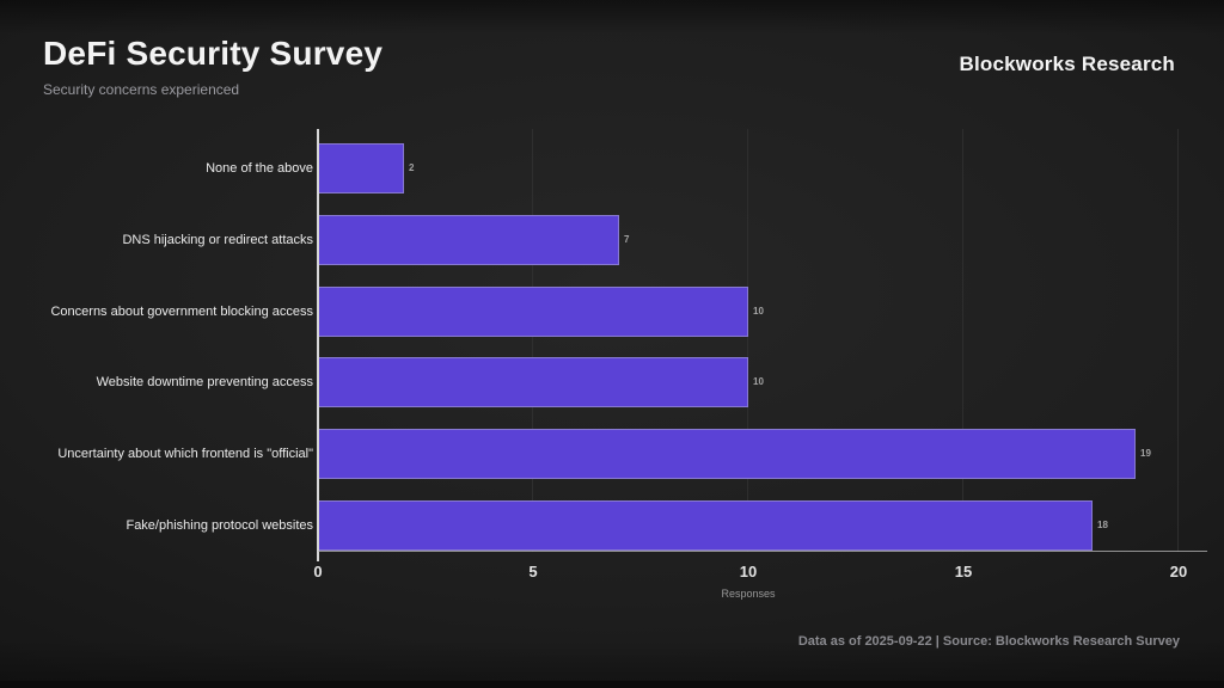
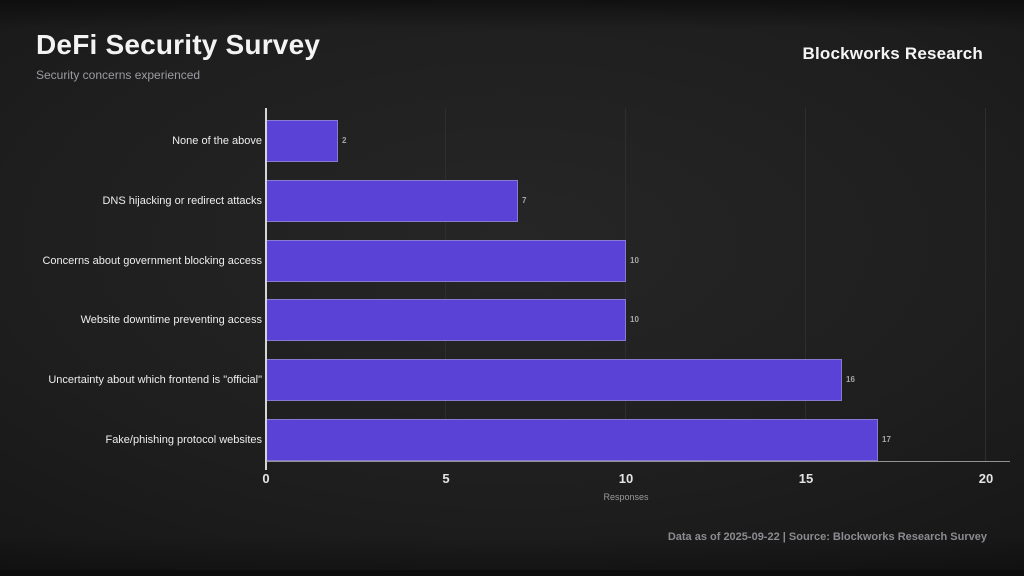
Uncertainty about which frontend is "official": 19 -> 16
Fake/phishing protocol websites: 18 -> 17
